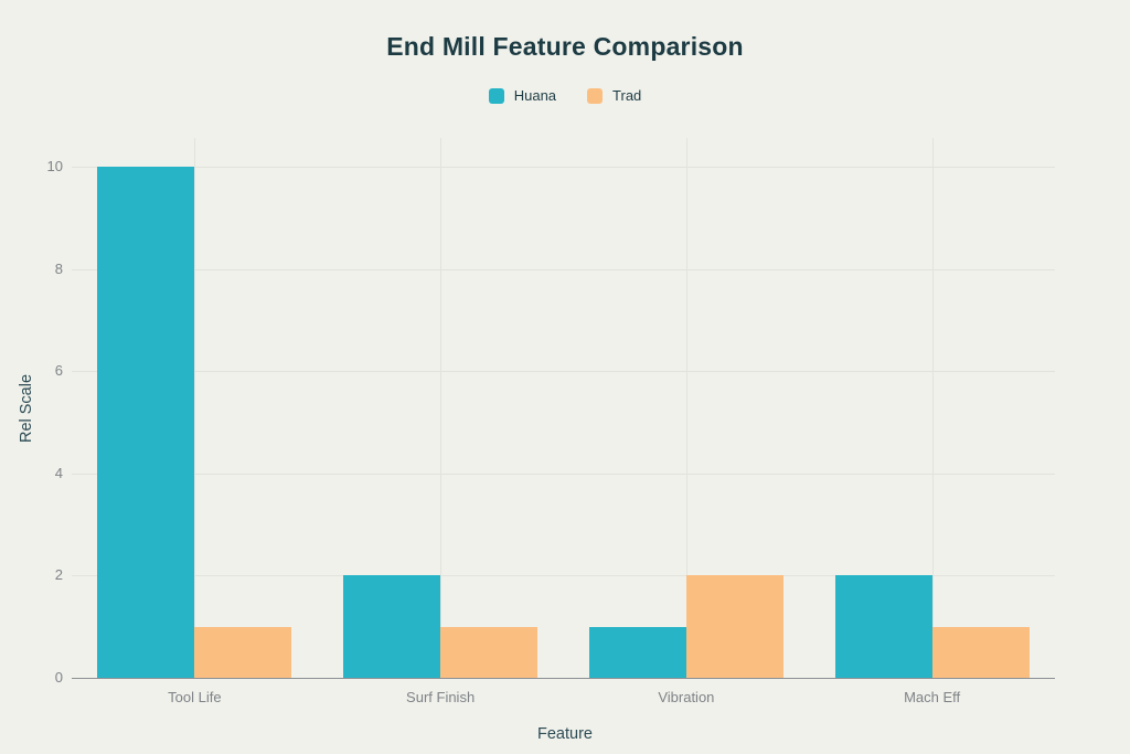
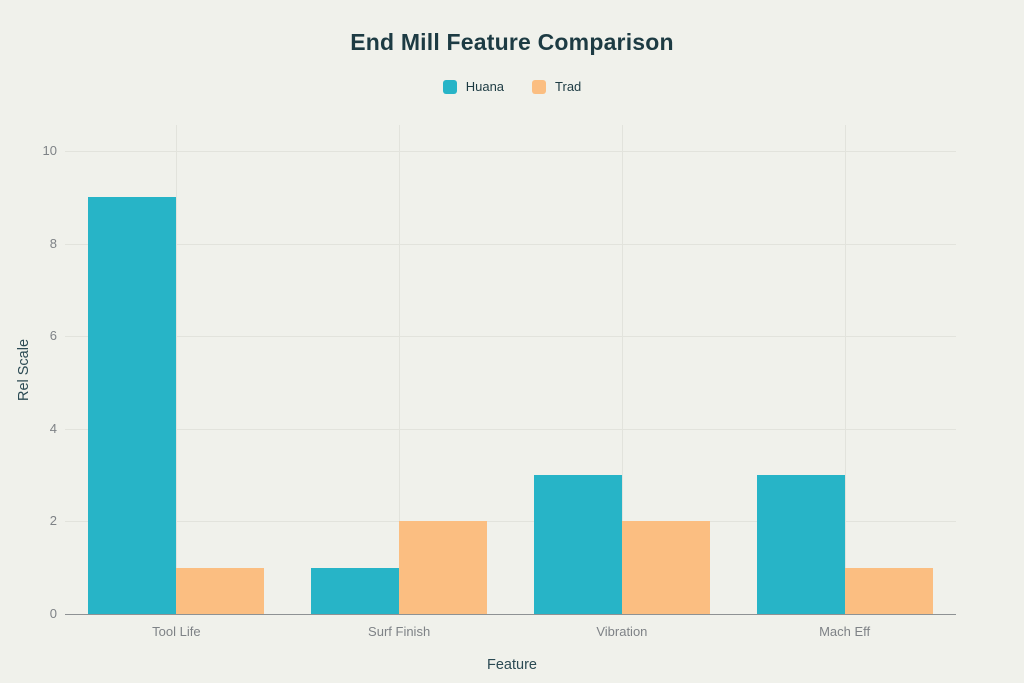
Huana/Tool Life: 10 -> 9
Huana/Surf Finish: 2 -> 1
Trad/Surf Finish: 1 -> 2
Huana/Vibration: 1 -> 3
Huana/Mach Eff: 2 -> 3
